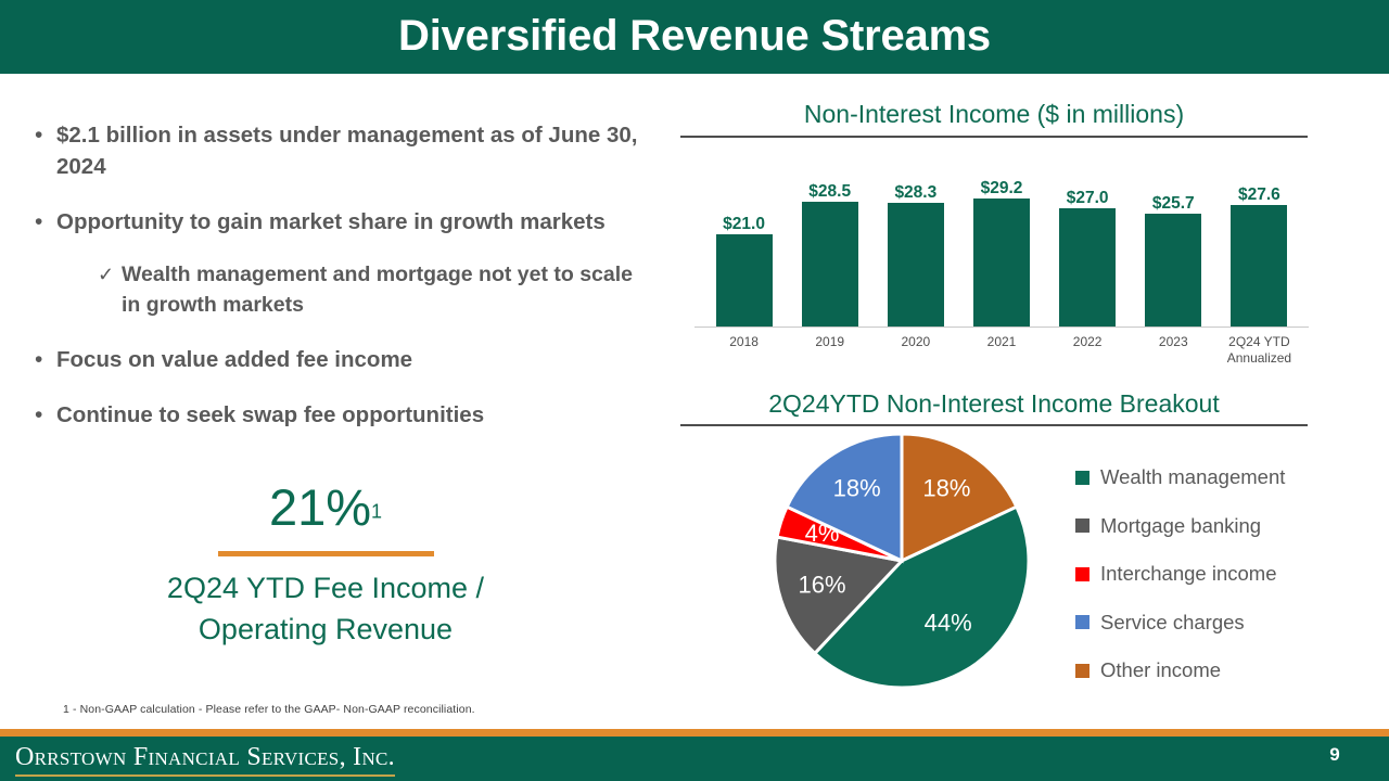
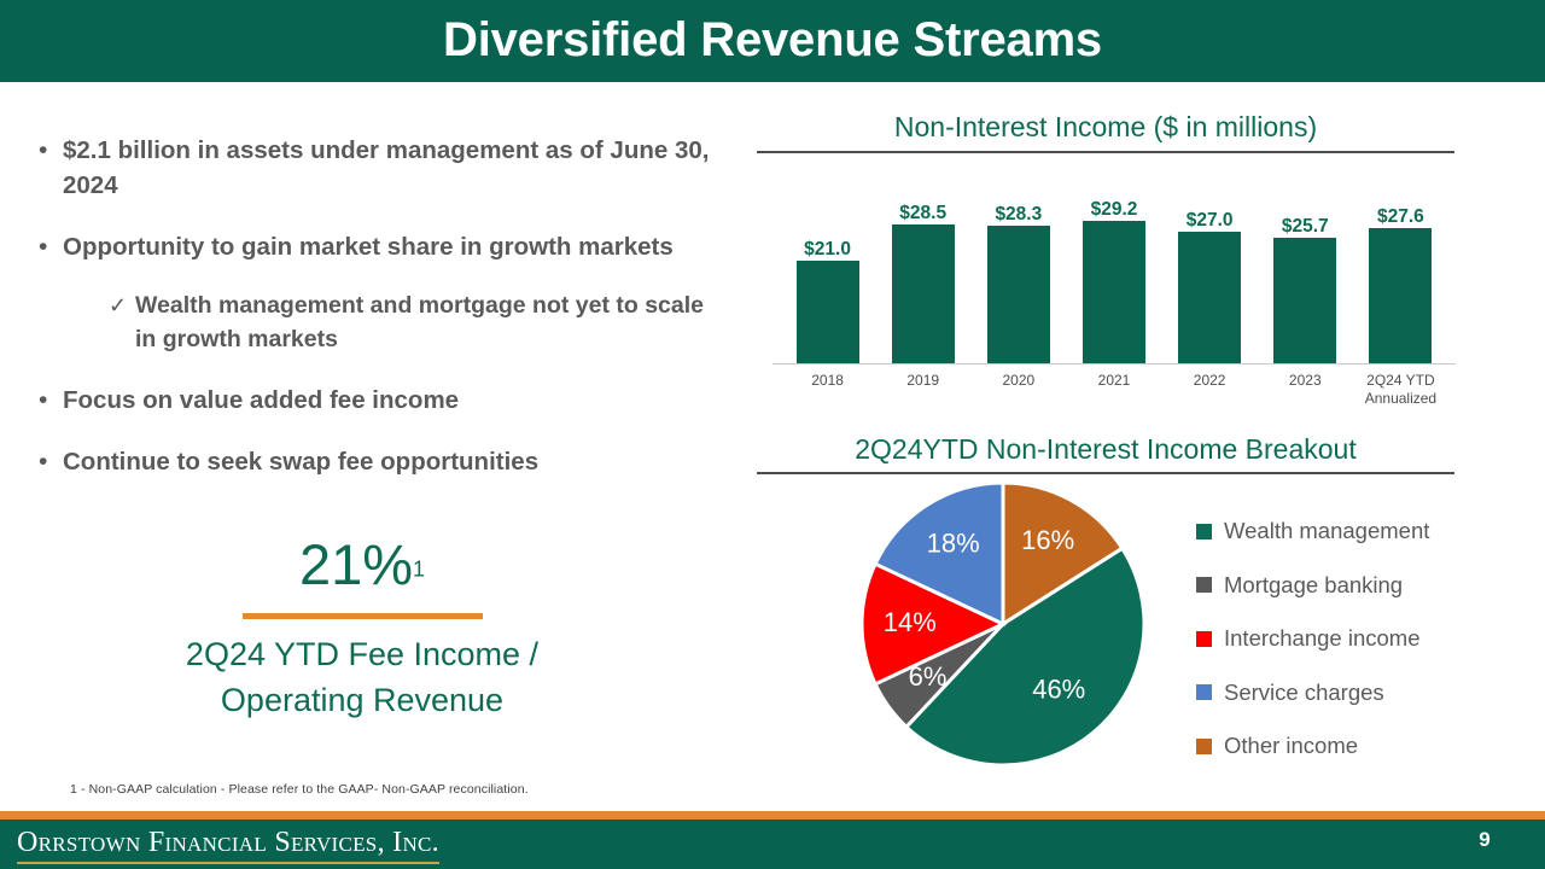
2Q24YTD Non-Interest Income Breakout/Other income: 18% -> 16%
2Q24YTD Non-Interest Income Breakout/Wealth management: 44% -> 46%
2Q24YTD Non-Interest Income Breakout/Mortgage banking: 16% -> 6%
2Q24YTD Non-Interest Income Breakout/Interchange income: 4% -> 14%
